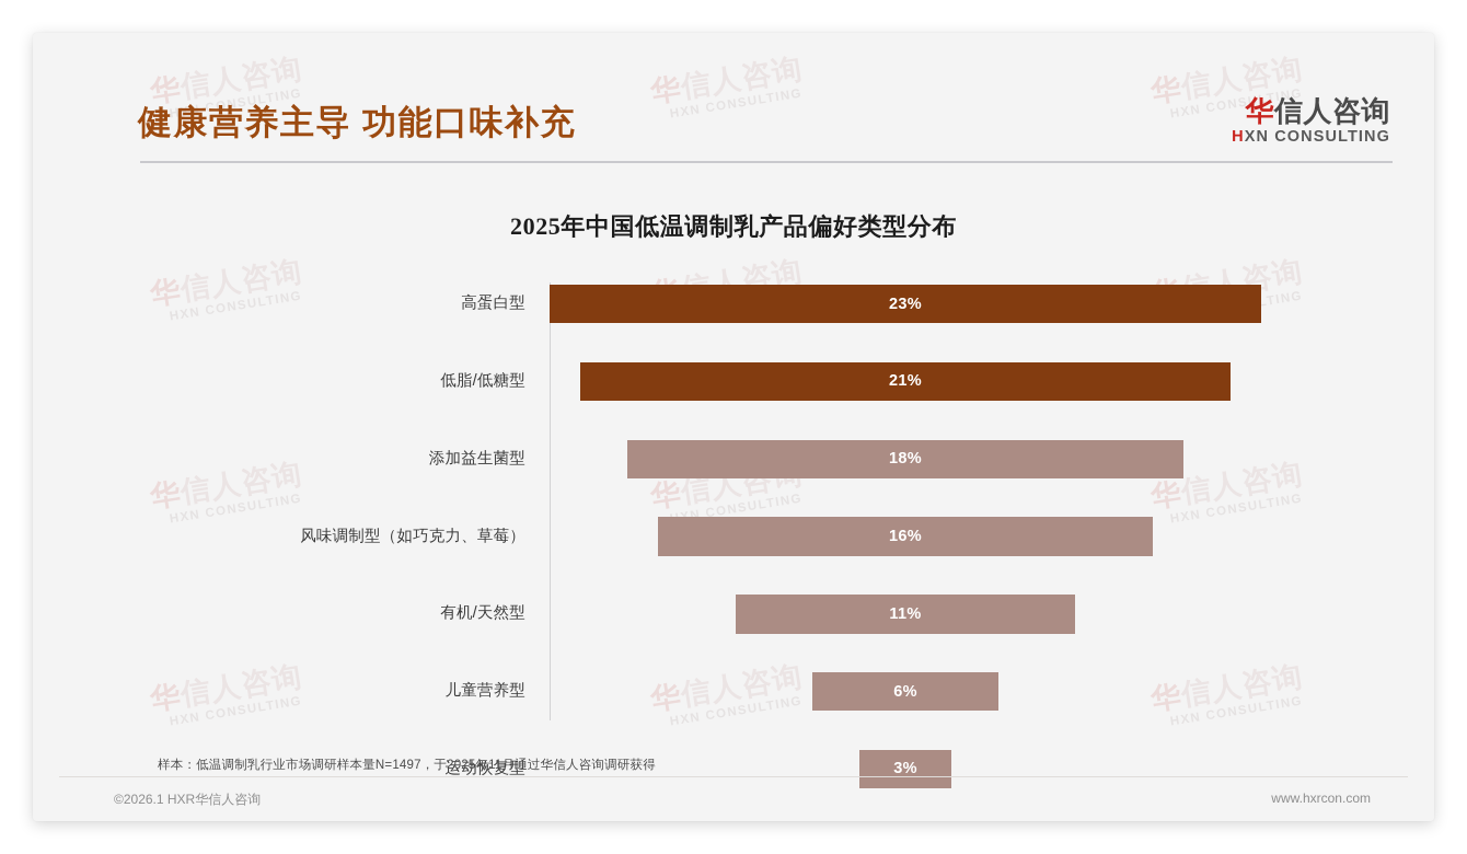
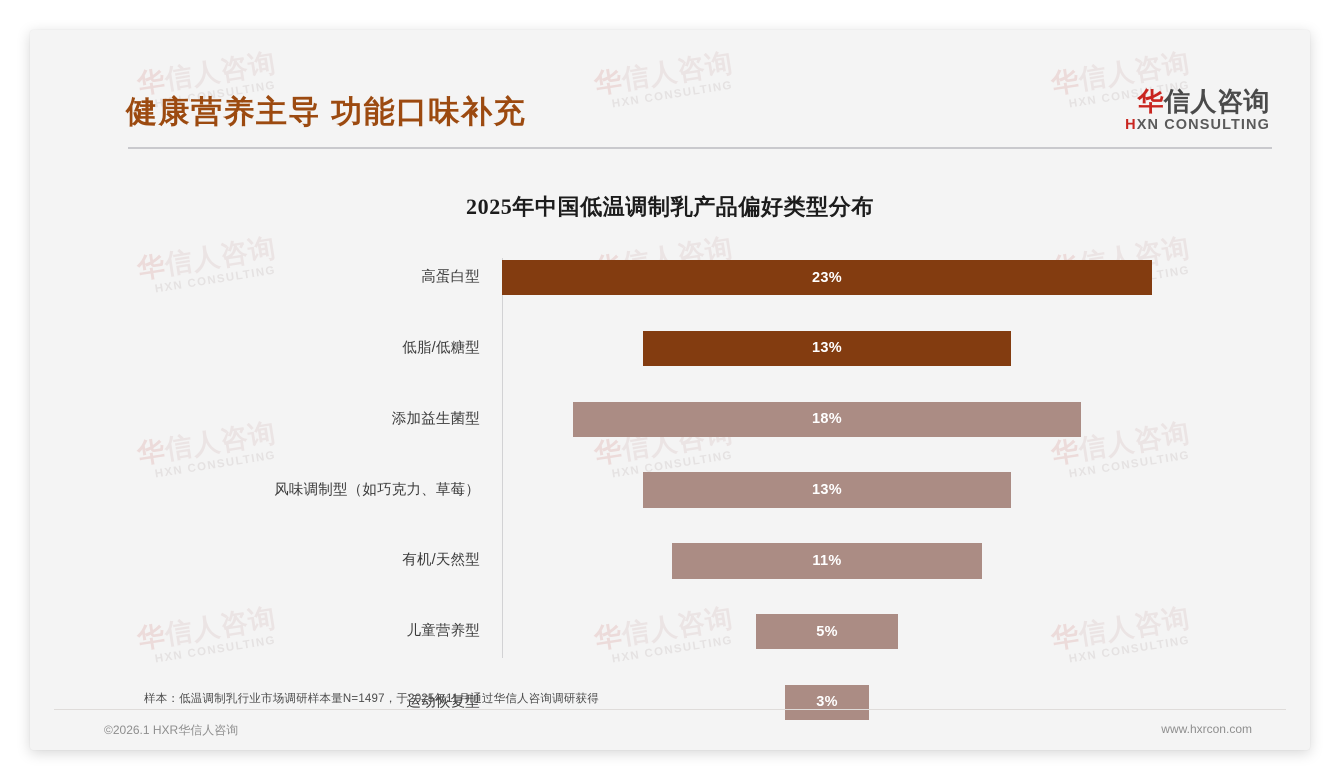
低脂/低糖型: 21% -> 13%
风味调制型（如巧克力、草莓）: 16% -> 13%
儿童营养型: 6% -> 5%
